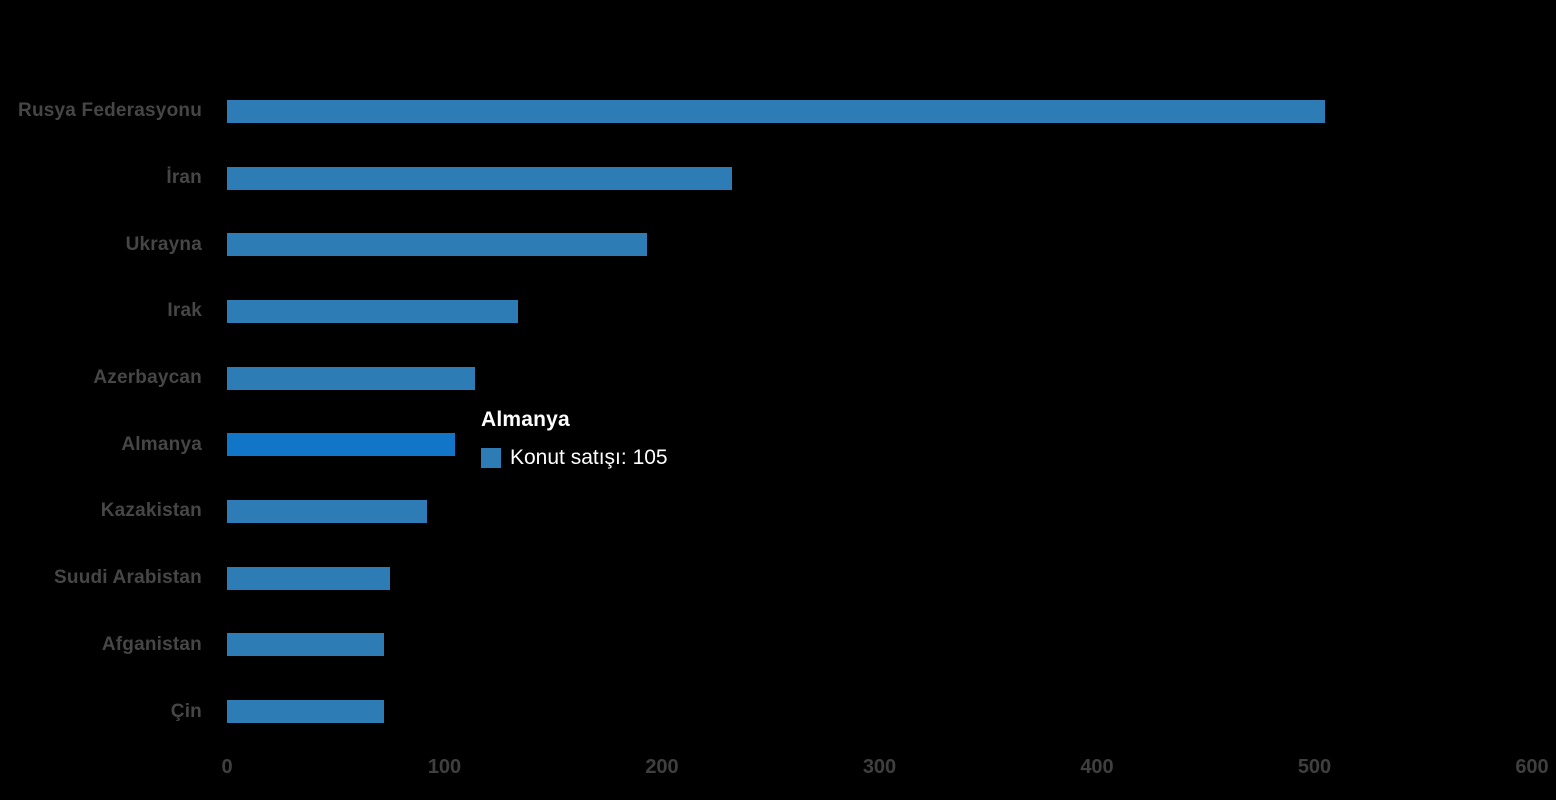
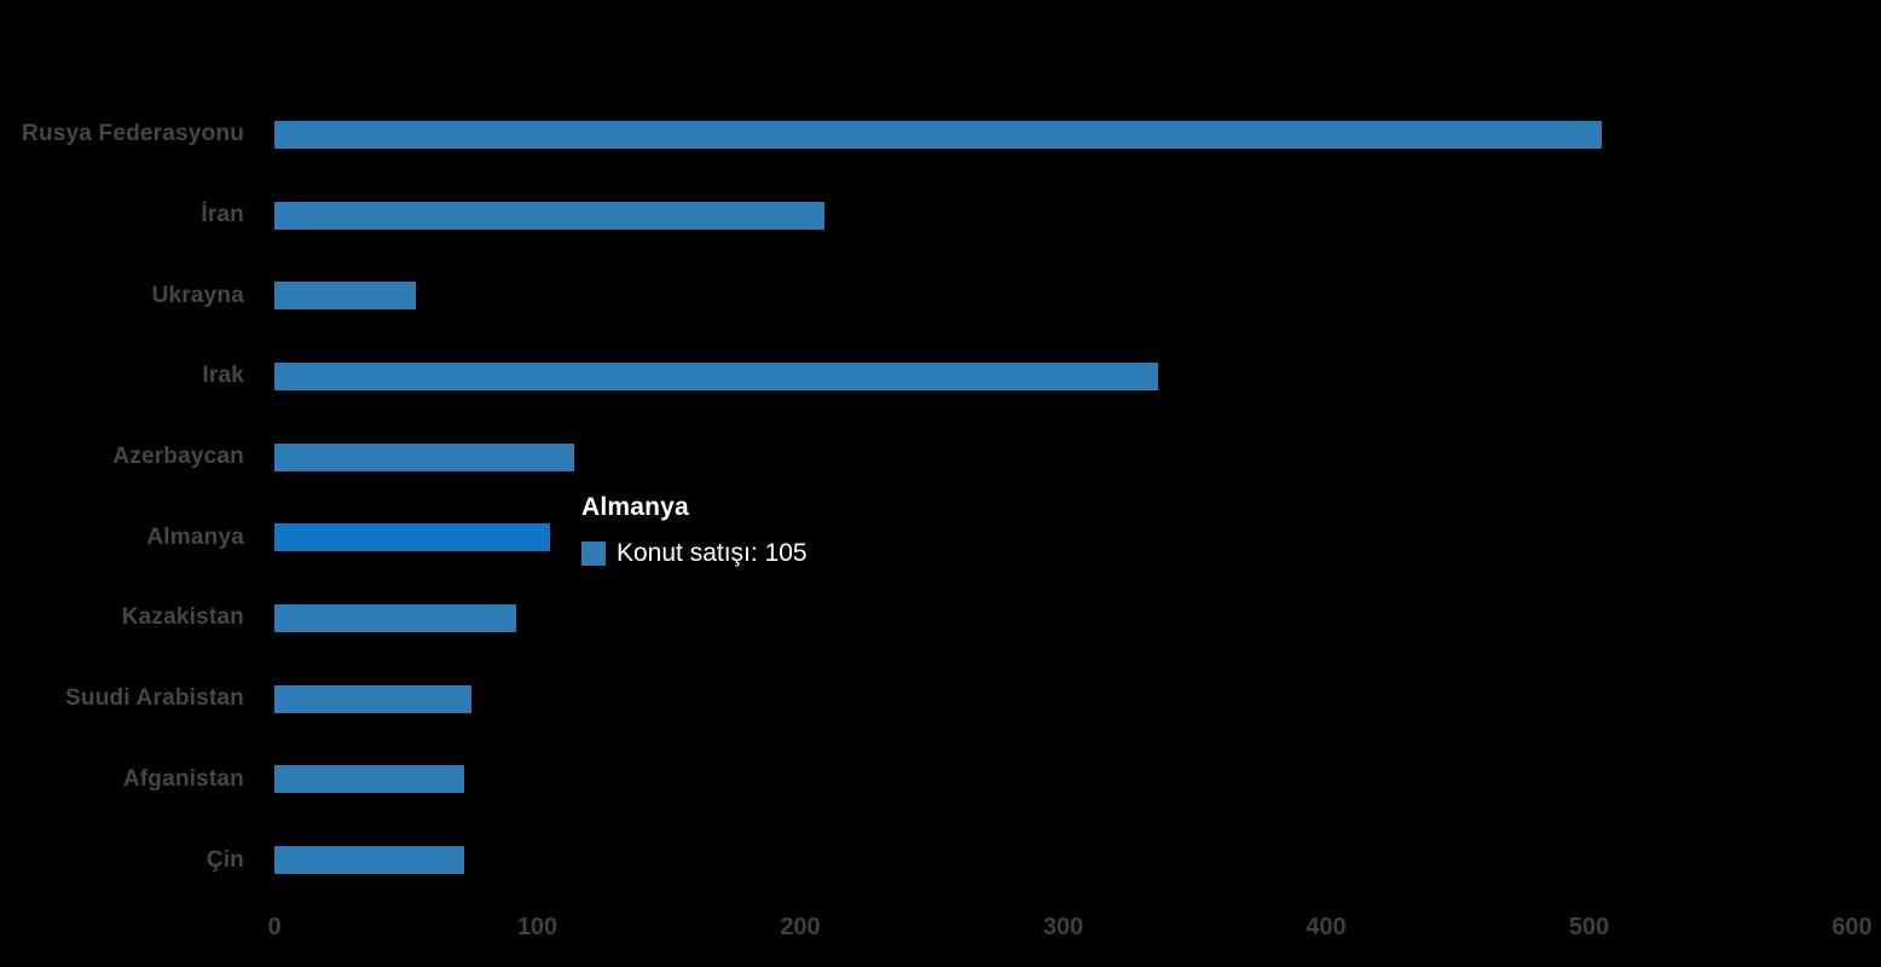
İran: 232 -> 209
Ukrayna: 193 -> 54
Irak: 134 -> 336
